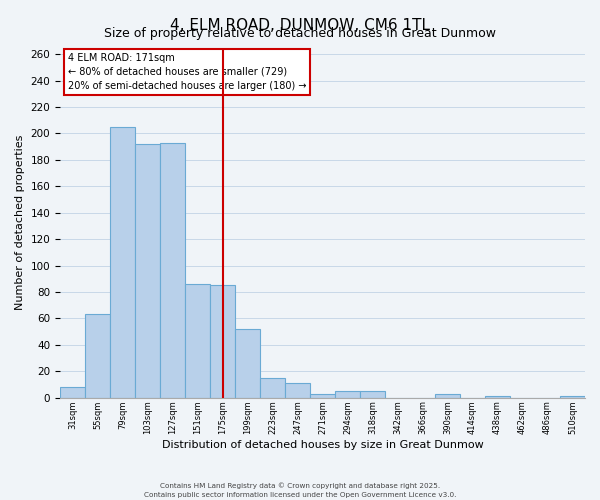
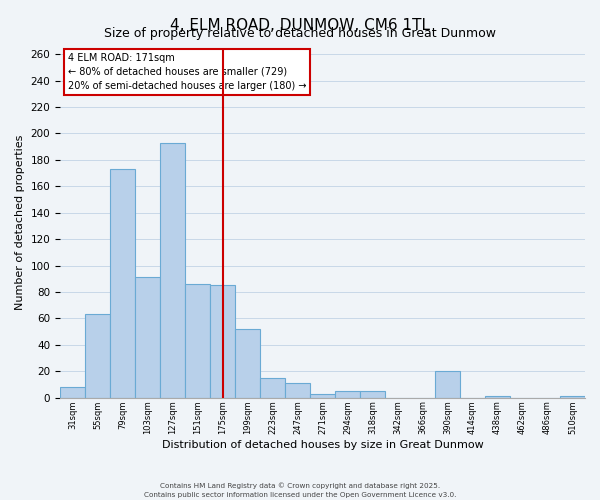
79sqm: 205 -> 173
103sqm: 192 -> 91
390sqm: 3 -> 20
